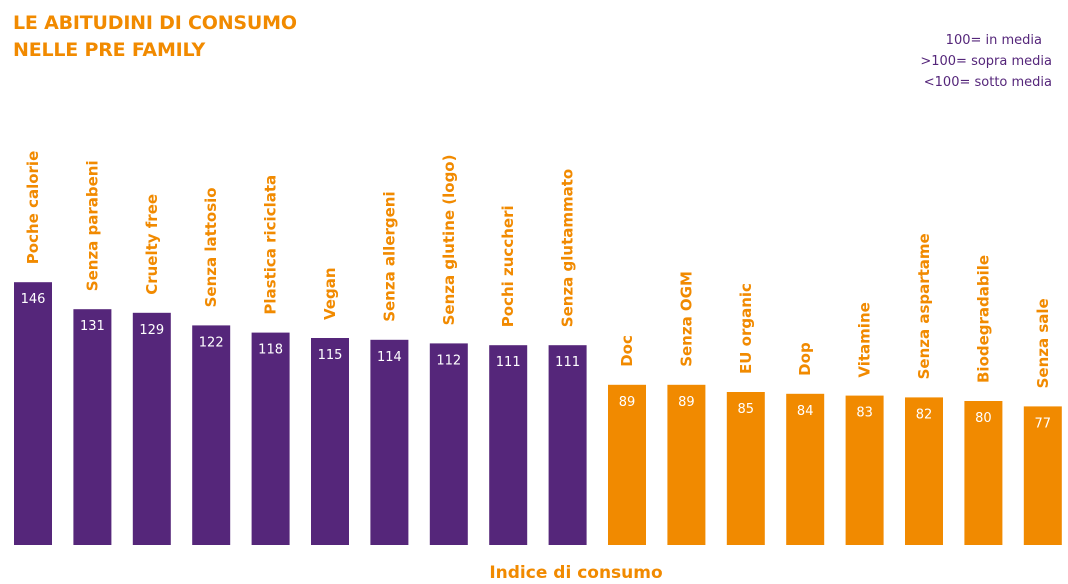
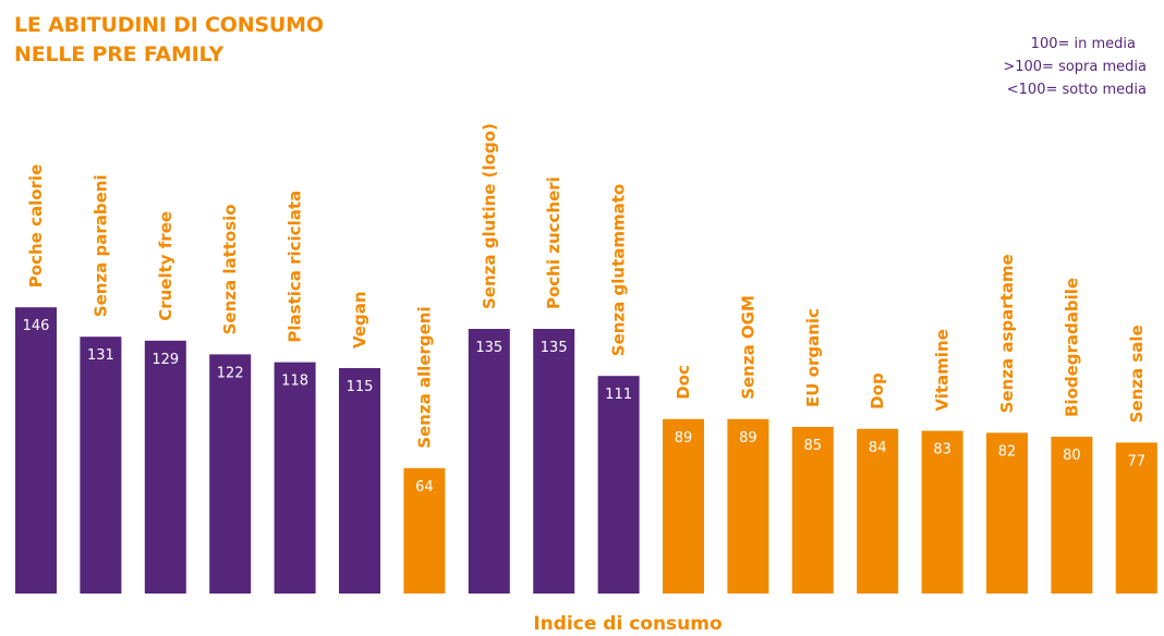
Senza allergeni: 114 -> 64
Senza glutine (logo): 112 -> 135
Pochi zuccheri: 111 -> 135
